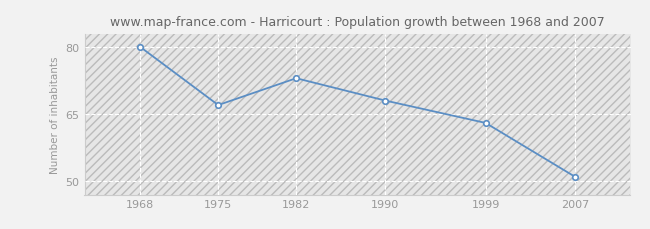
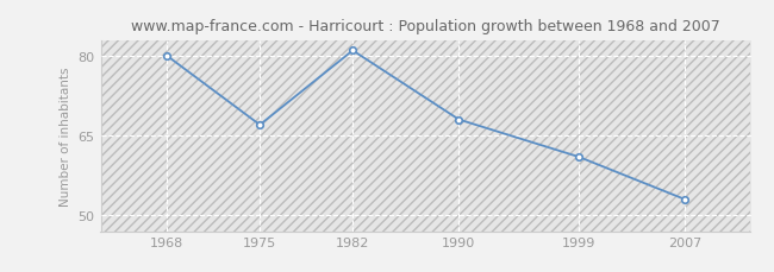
1982: 73 -> 81
1999: 63 -> 61
2007: 51 -> 53
